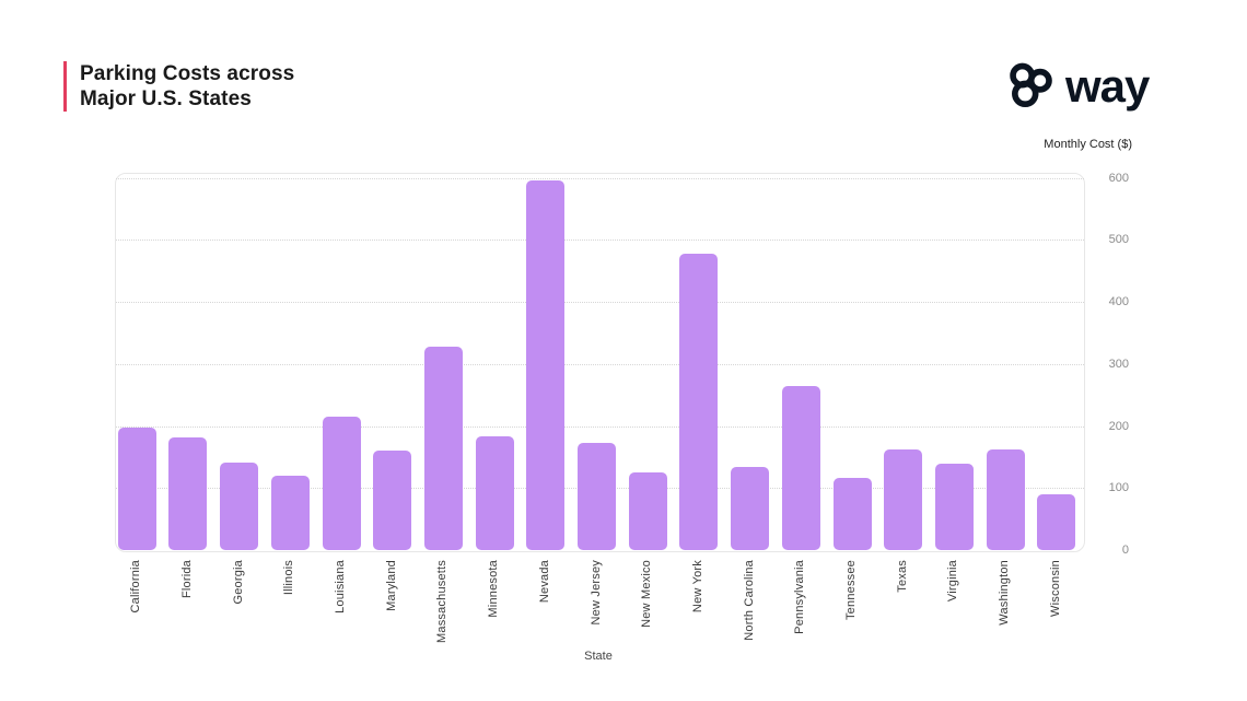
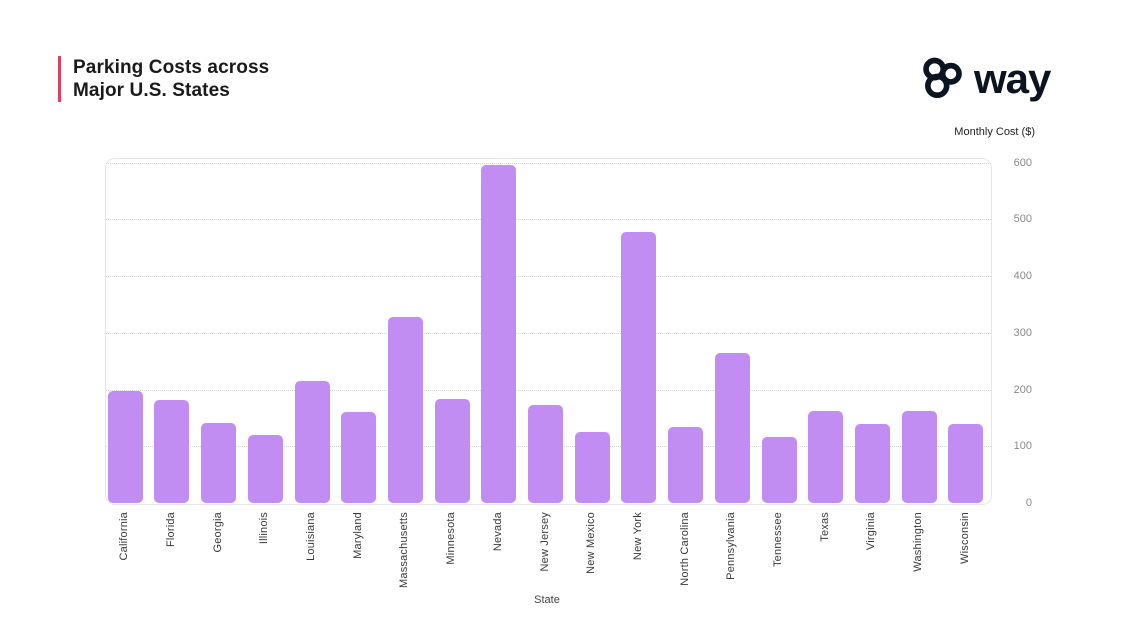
Wisconsin: 90 -> 140
